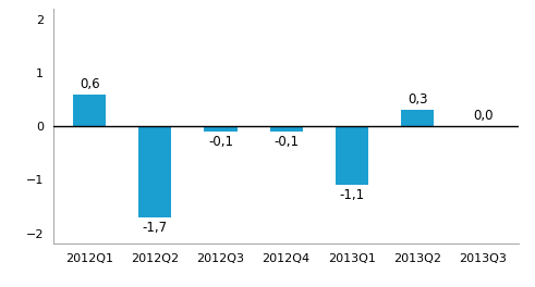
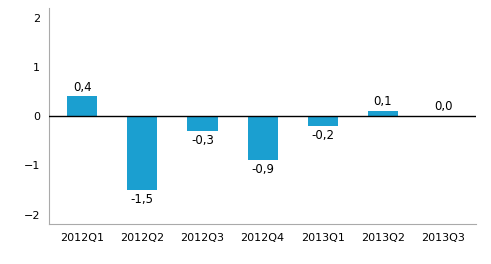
2012Q1: 0,6 -> 0,4
2012Q2: -1,7 -> -1,5
2012Q3: -0,1 -> -0,3
2012Q4: -0,1 -> -0,9
2013Q1: -1,1 -> -0,2
2013Q2: 0,3 -> 0,1
